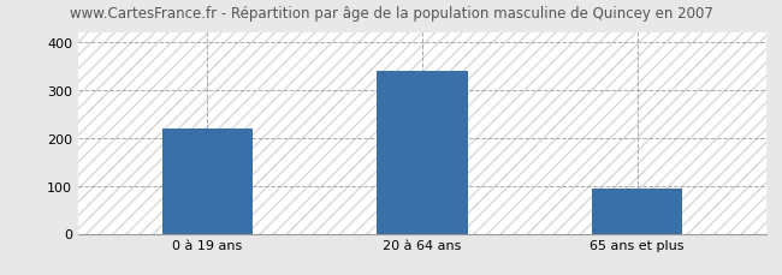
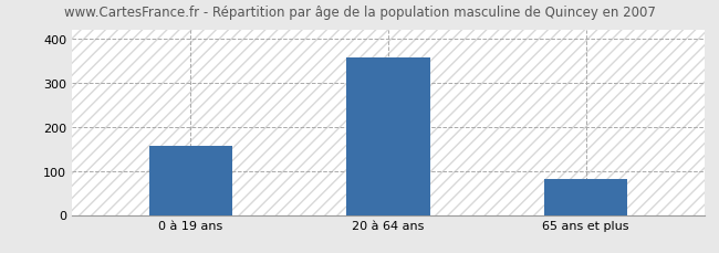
0 à 19 ans: 220 -> 157
20 à 64 ans: 340 -> 357
65 ans et plus: 95 -> 82
